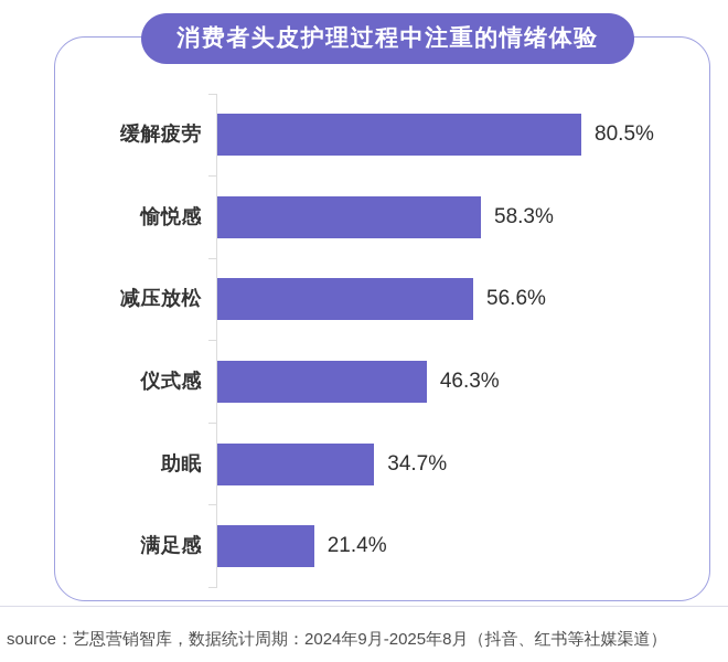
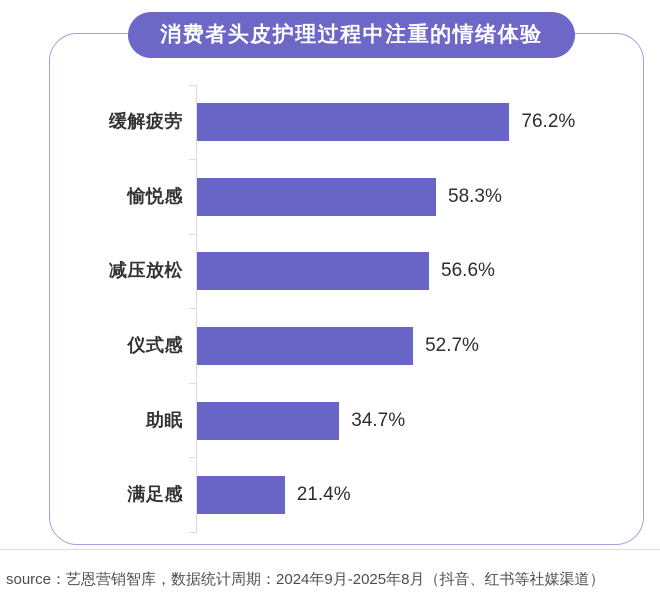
缓解疲劳: 80.5% -> 76.2%
仪式感: 46.3% -> 52.7%
